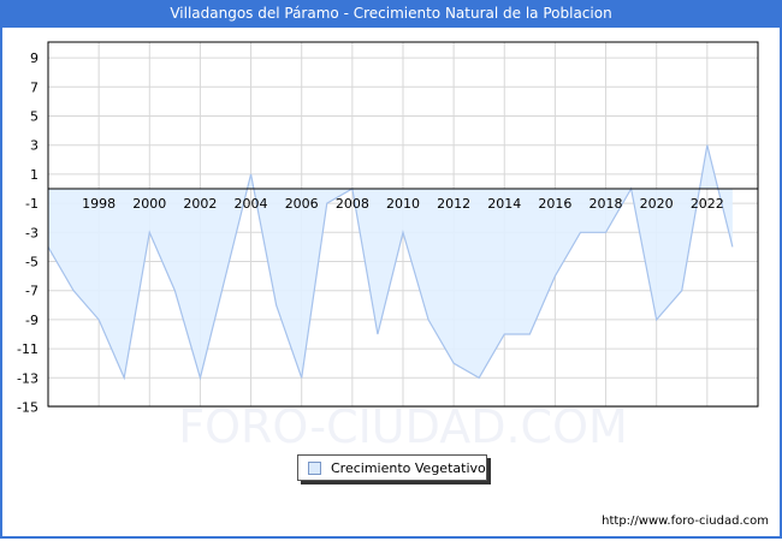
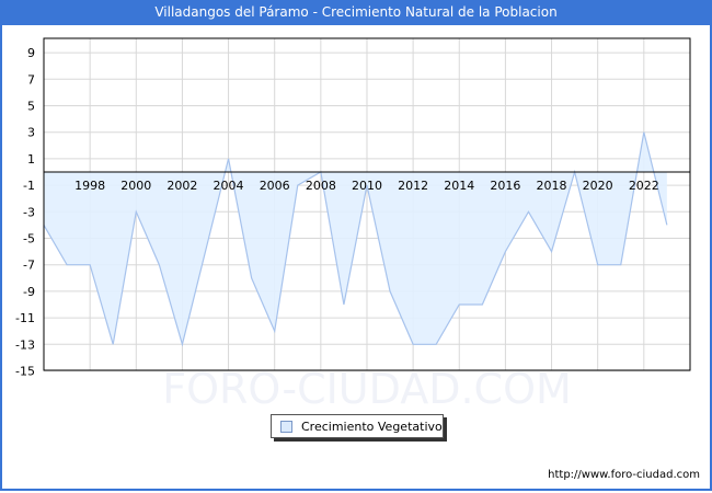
1998: -9 -> -7
2006: -13 -> -12
2010: -3 -> -1
2012: -12 -> -13
2018: -3 -> -6
2020: -9 -> -7
